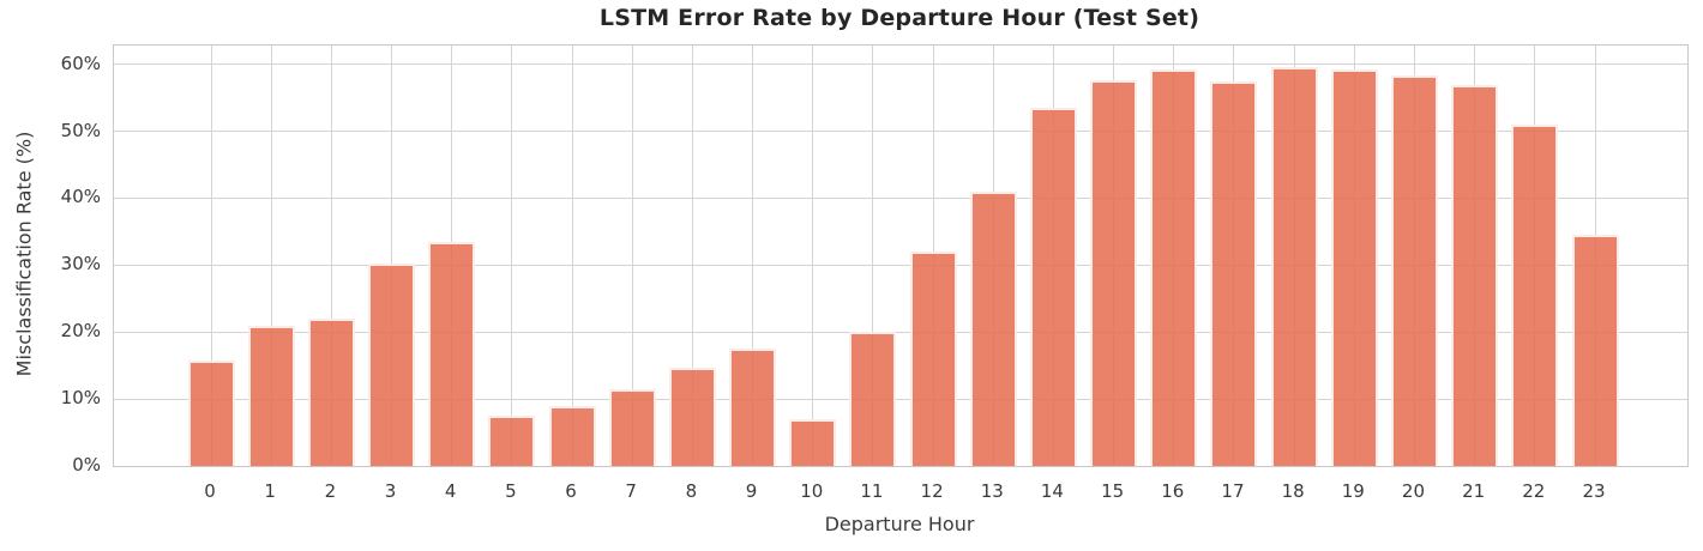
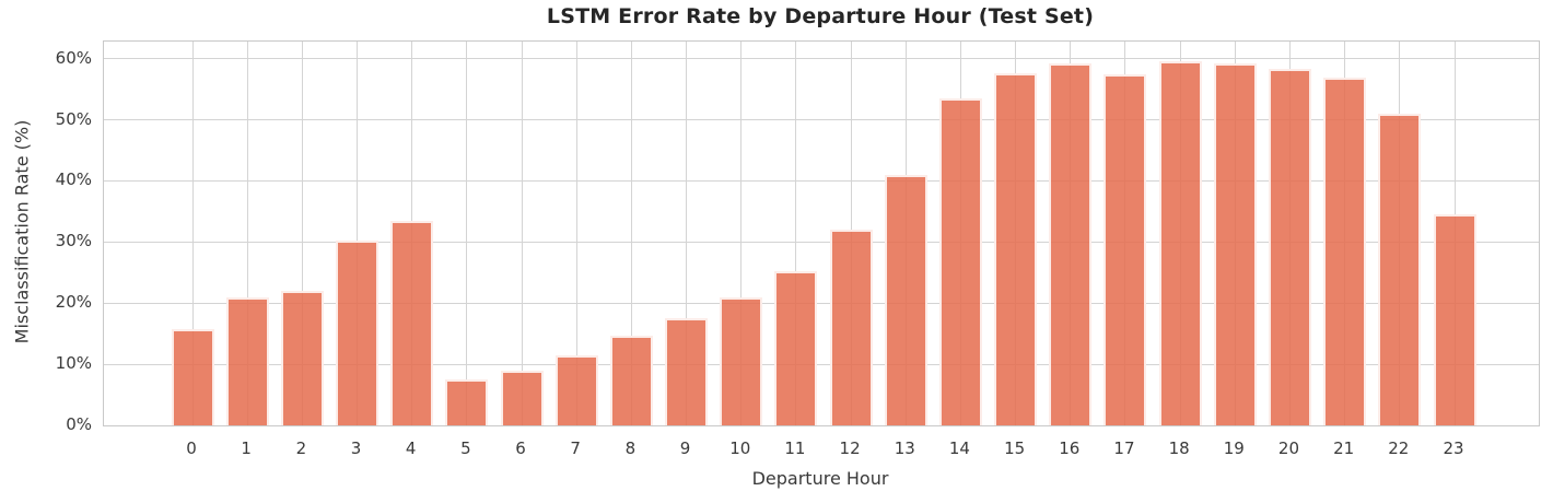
10: 7% -> 21%
11: 20% -> 25%
